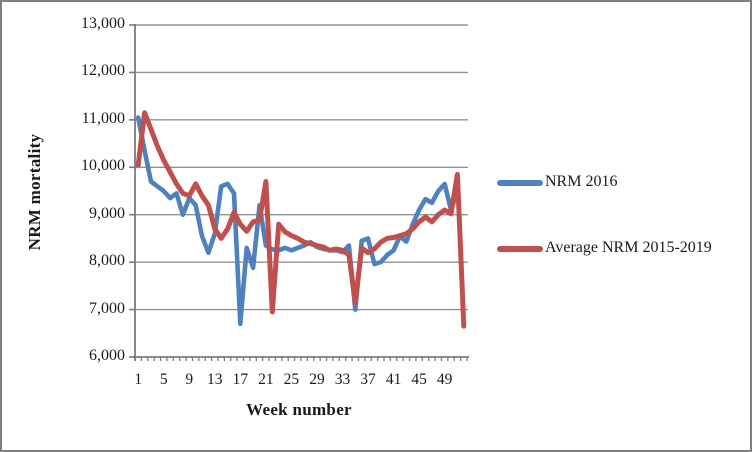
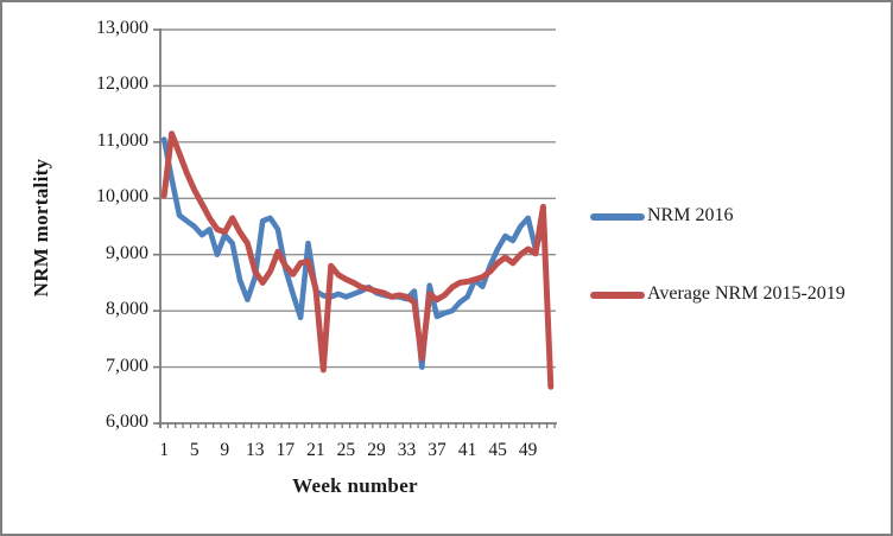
NRM 2016/17: 6700 -> 8800
Average NRM 2015-2019/21: 9700 -> 8400
NRM 2016/37: 8500 -> 7900
